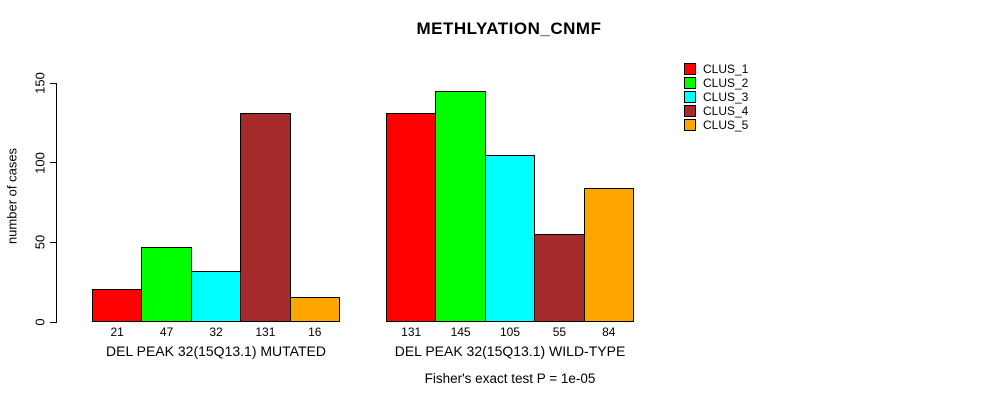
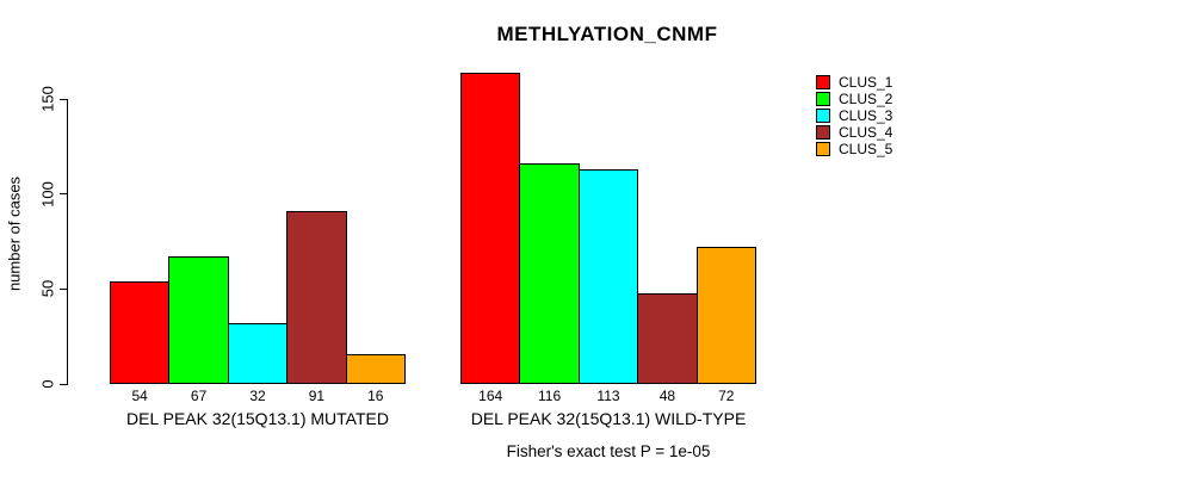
CLUS_1/DEL PEAK 32(15Q13.1) MUTATED: 21 -> 54
CLUS_2/DEL PEAK 32(15Q13.1) MUTATED: 47 -> 67
CLUS_4/DEL PEAK 32(15Q13.1) MUTATED: 131 -> 91
CLUS_1/DEL PEAK 32(15Q13.1) WILD-TYPE: 131 -> 164
CLUS_2/DEL PEAK 32(15Q13.1) WILD-TYPE: 145 -> 116
CLUS_3/DEL PEAK 32(15Q13.1) WILD-TYPE: 105 -> 113
CLUS_4/DEL PEAK 32(15Q13.1) WILD-TYPE: 55 -> 48
CLUS_5/DEL PEAK 32(15Q13.1) WILD-TYPE: 84 -> 72
